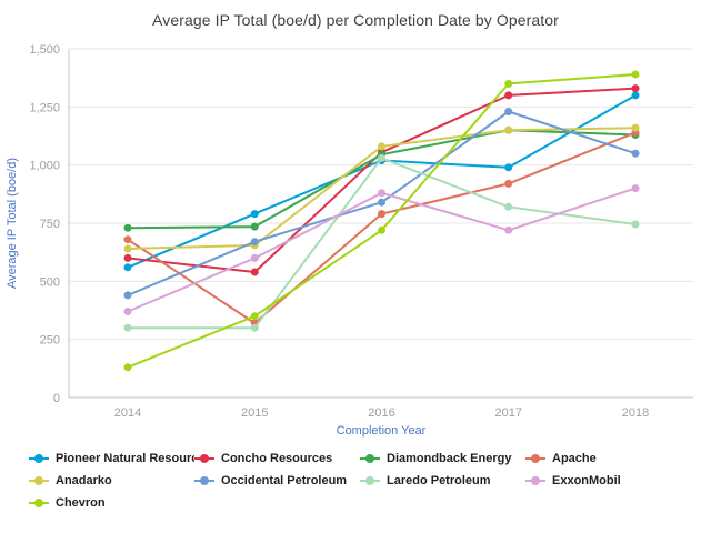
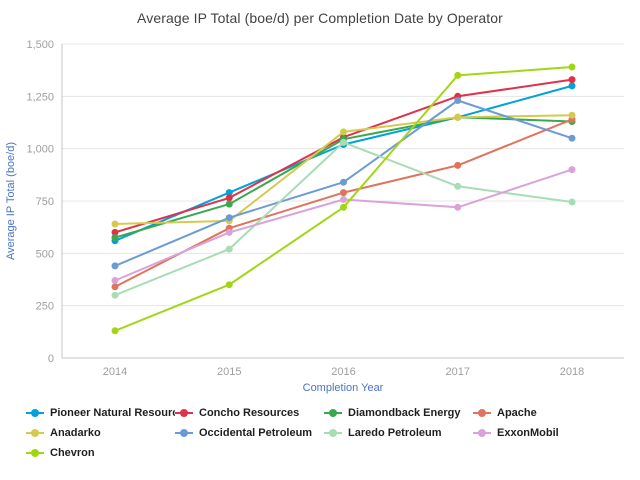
Diamondback Energy/2014: 730 -> 580
Apache/2014: 680 -> 340
Concho Resources/2015: 540 -> 760
Apache/2015: 320 -> 620
Laredo Petroleum/2015: 300 -> 520
ExxonMobil/2016: 880 -> 760
Pioneer Natural Resources/2017: 990 -> 1150
Concho Resources/2017: 1300 -> 1250
